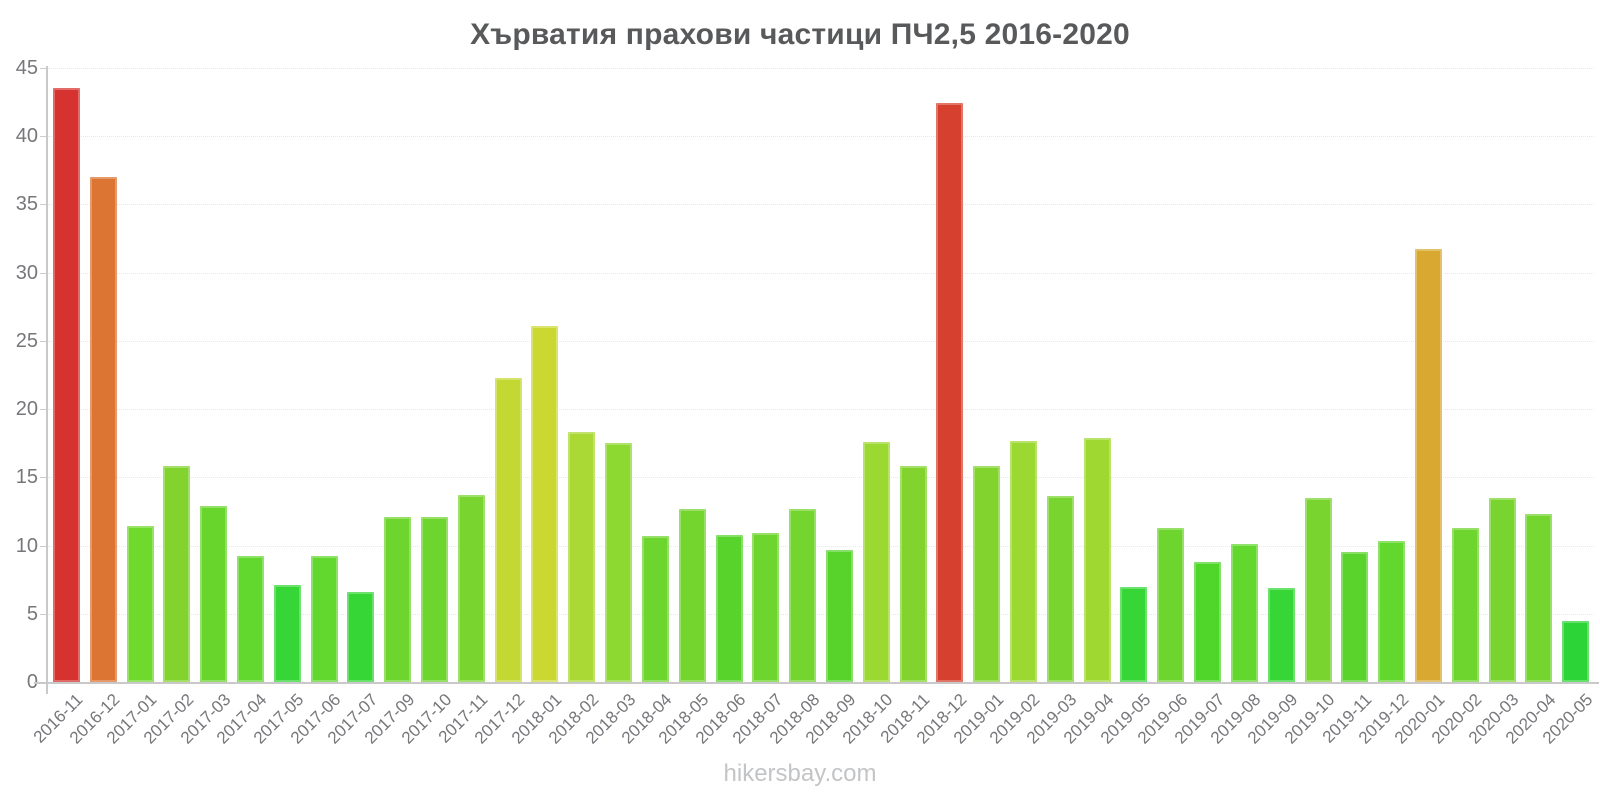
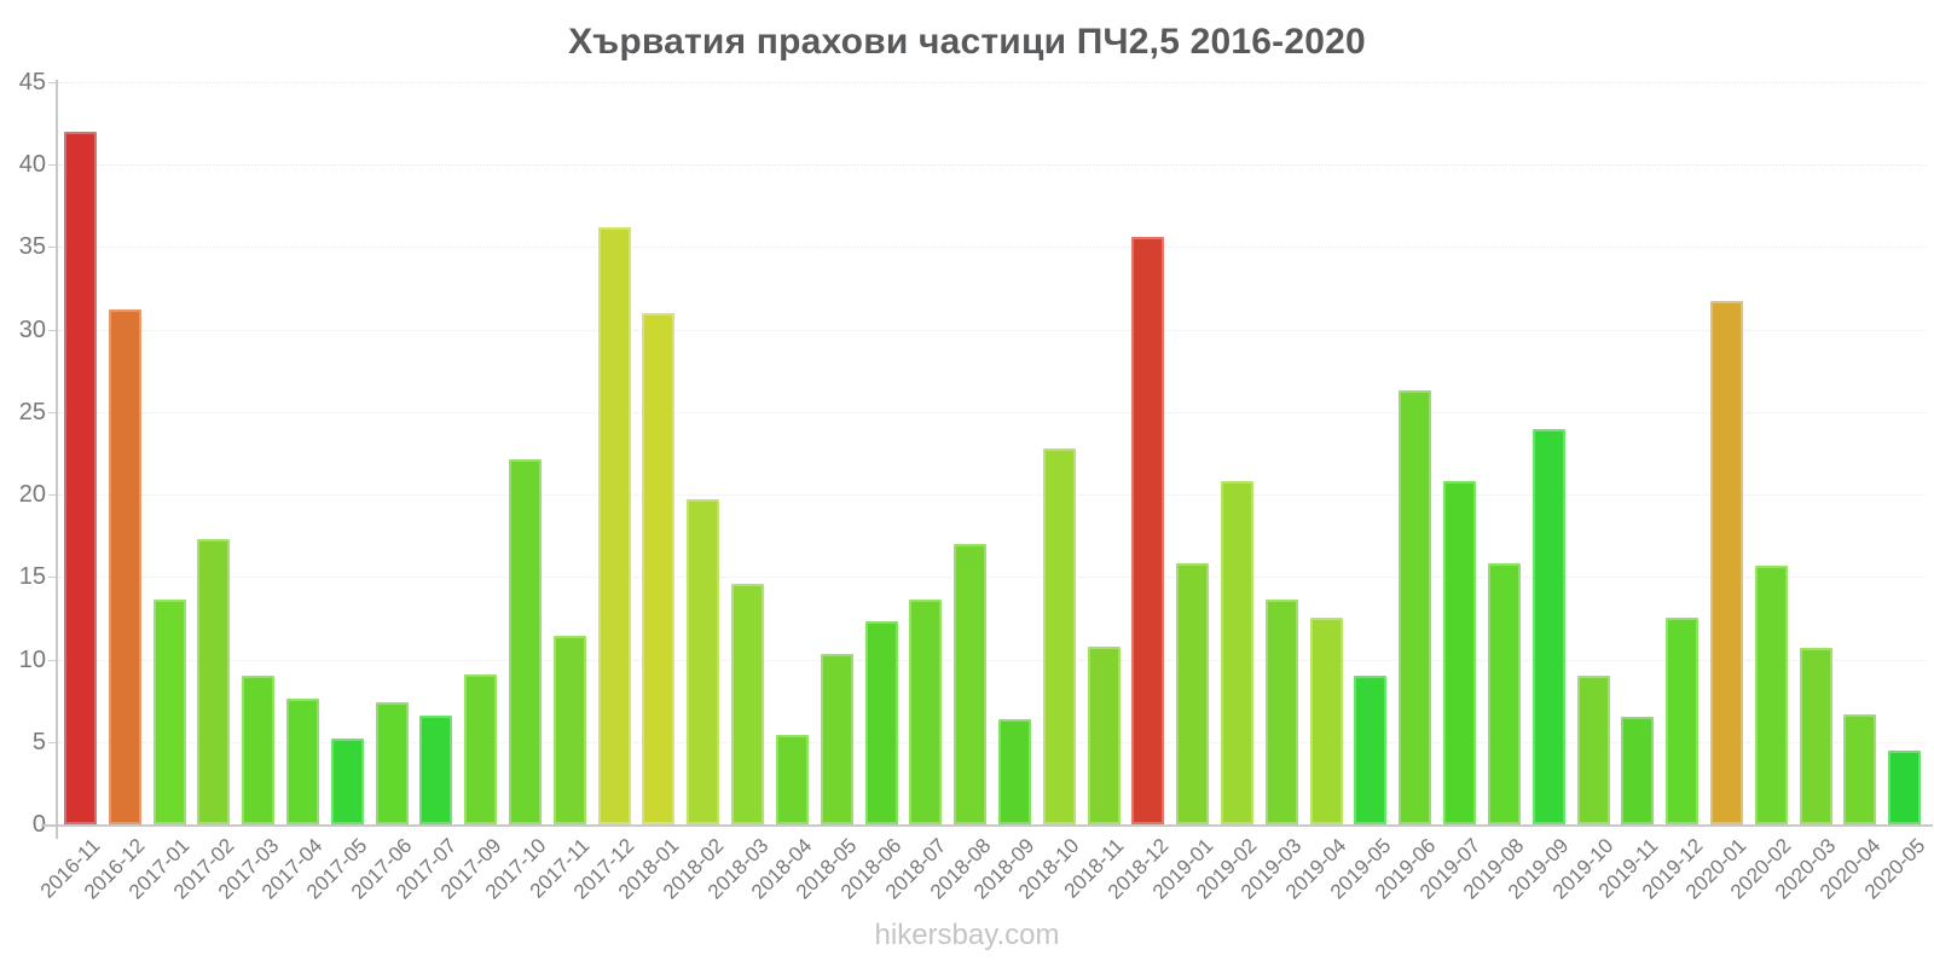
2016-11: 43.5 -> 42.0
2016-12: 37.0 -> 31.2
2017-01: 11.4 -> 13.6
2017-02: 15.8 -> 17.3
2017-03: 12.9 -> 9.0
2017-04: 9.2 -> 7.6
2017-05: 7.1 -> 5.2
2017-06: 9.2 -> 7.4
2017-09: 12.1 -> 9.1
2017-10: 12.1 -> 22.1
2017-11: 13.7 -> 11.4
2017-12: 22.3 -> 36.2
2018-01: 26.1 -> 31.0
2018-02: 18.3 -> 19.7
2018-03: 17.5 -> 14.6
2018-04: 10.7 -> 5.4
2018-05: 12.7 -> 10.3
2018-06: 10.8 -> 12.3
2018-07: 10.9 -> 13.6
2018-08: 12.7 -> 17.0
2018-09: 9.7 -> 6.4
2018-10: 17.6 -> 22.8
2018-11: 15.8 -> 10.8
2018-12: 42.4 -> 35.6
2019-02: 17.7 -> 20.8
2019-04: 17.9 -> 12.5
2019-05: 7.0 -> 9.0
2019-06: 11.3 -> 26.3
2019-07: 8.8 -> 20.8
2019-08: 10.1 -> 15.8
2019-09: 6.9 -> 24.0
2019-10: 13.5 -> 9.0
2019-11: 9.5 -> 6.5
2019-12: 10.3 -> 12.5
2020-02: 11.3 -> 15.7
2020-03: 13.5 -> 10.7
2020-04: 12.3 -> 6.7
